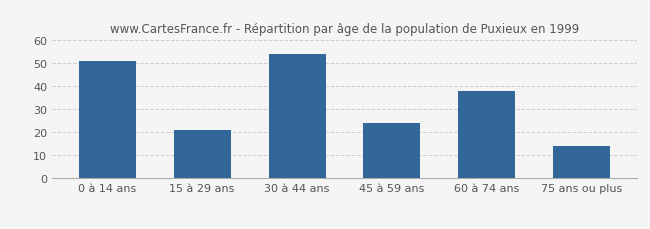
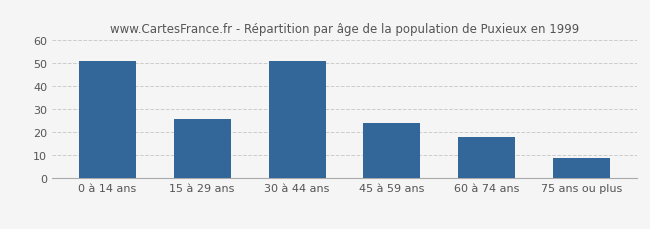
15 à 29 ans: 21 -> 26
30 à 44 ans: 54 -> 51
60 à 74 ans: 38 -> 18
75 ans ou plus: 14 -> 9
